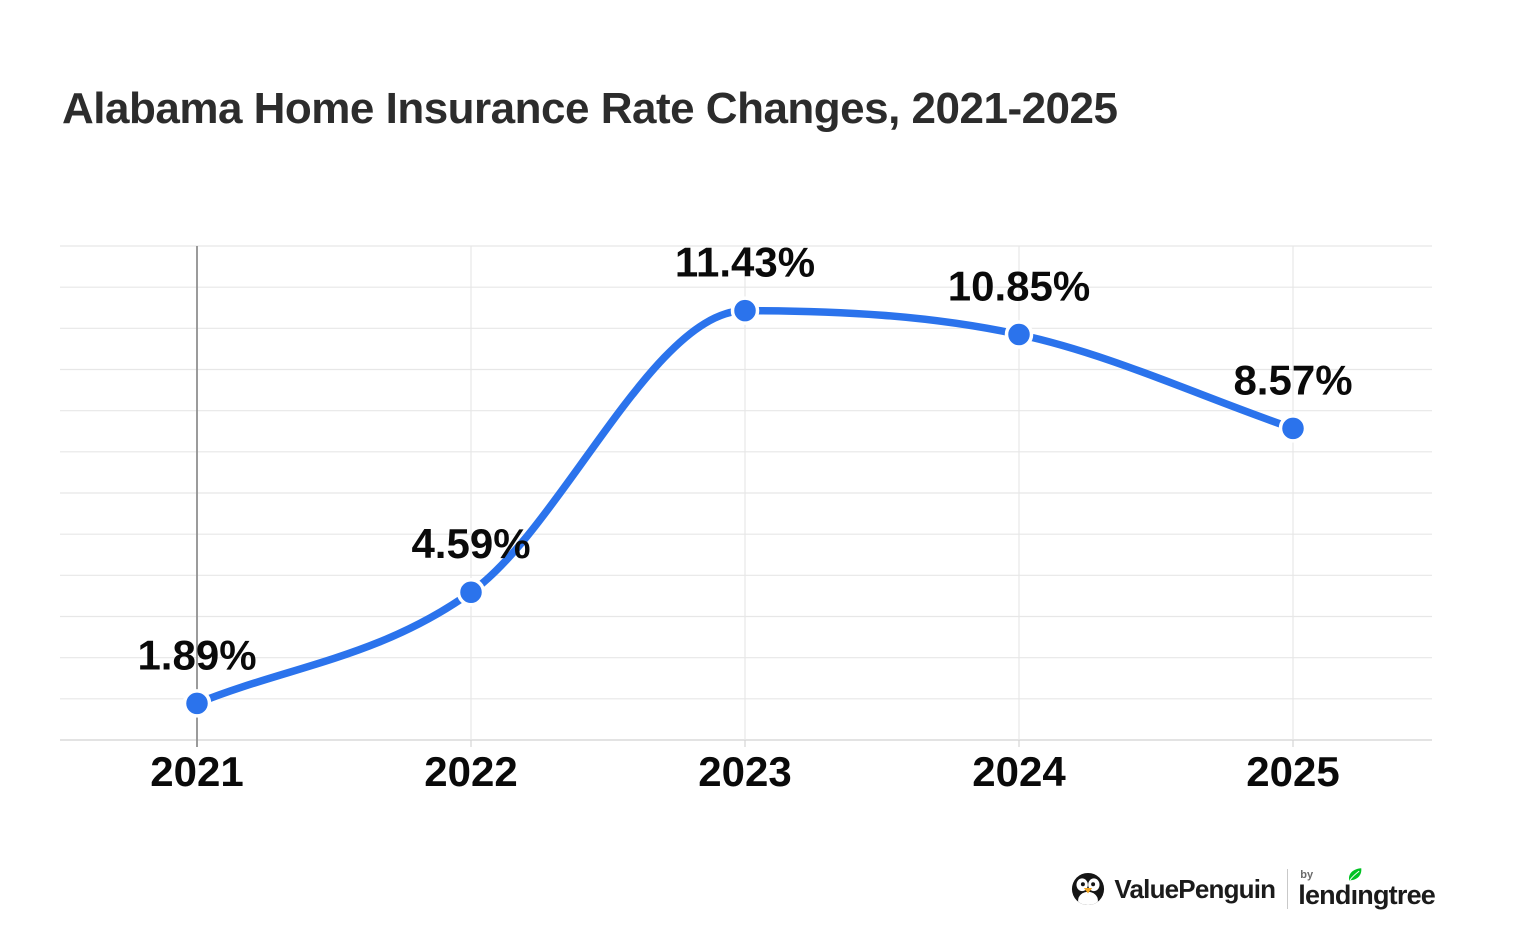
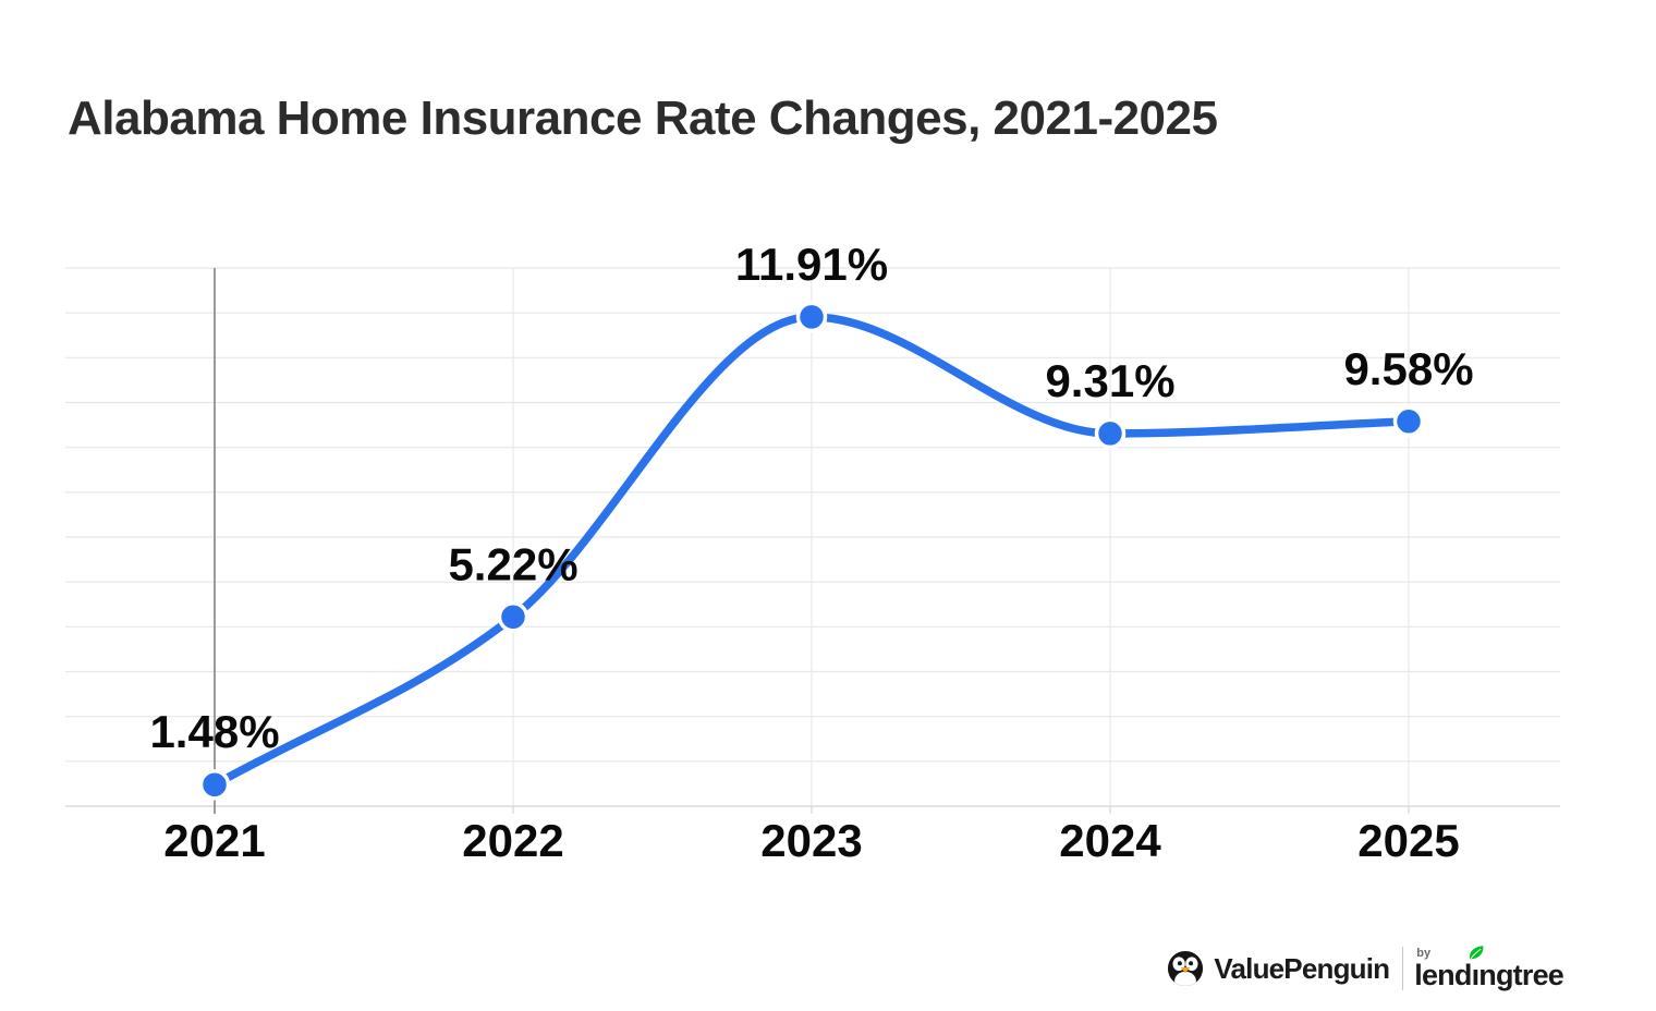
2021: 1.89% -> 1.48%
2022: 4.59% -> 5.22%
2023: 11.43% -> 11.91%
2024: 10.85% -> 9.31%
2025: 8.57% -> 9.58%
